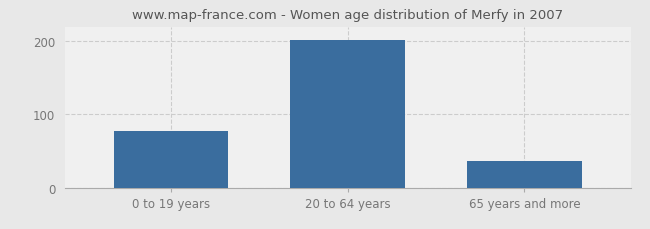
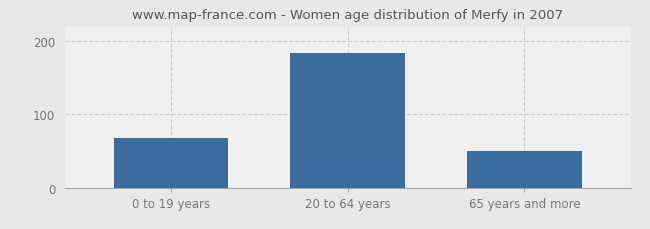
0 to 19 years: 78 -> 68
20 to 64 years: 202 -> 184
65 years and more: 37 -> 50
